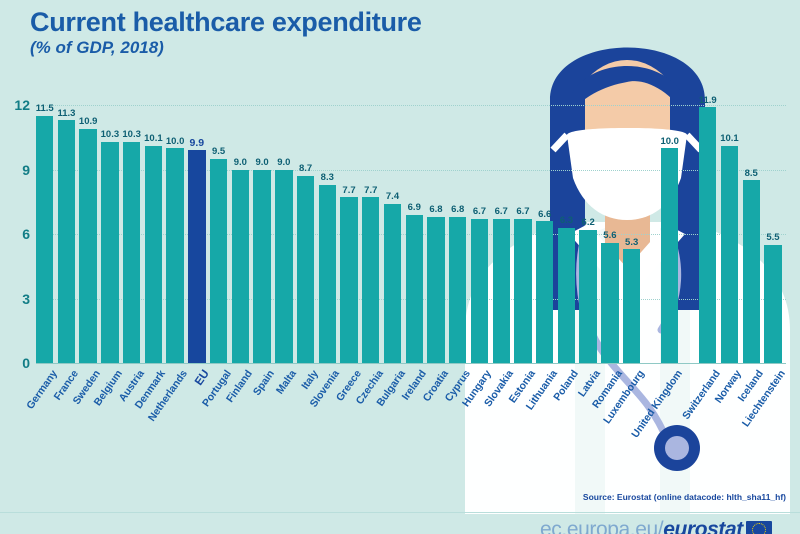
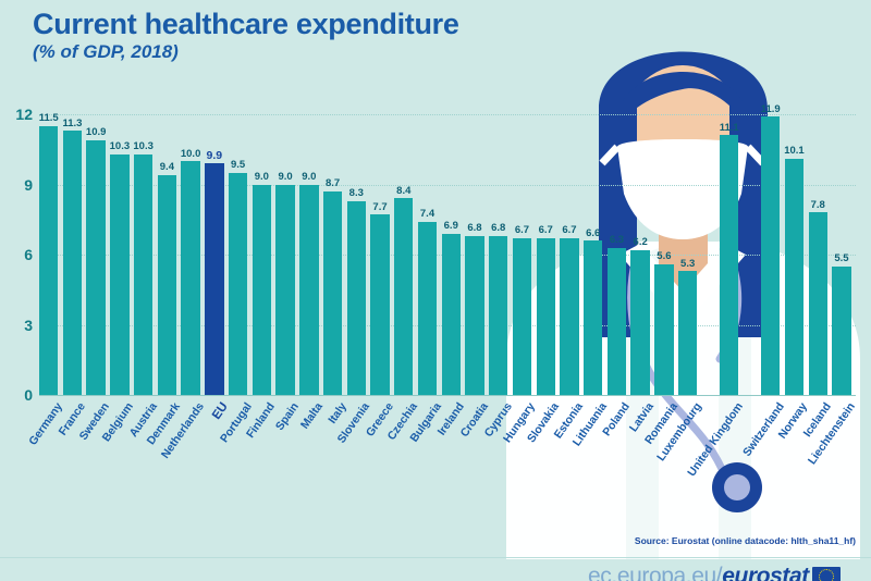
Denmark: 10.1 -> 9.4
Czechia: 7.7 -> 8.4
United Kingdom: 10.0 -> 11.1
Iceland: 8.5 -> 7.8
